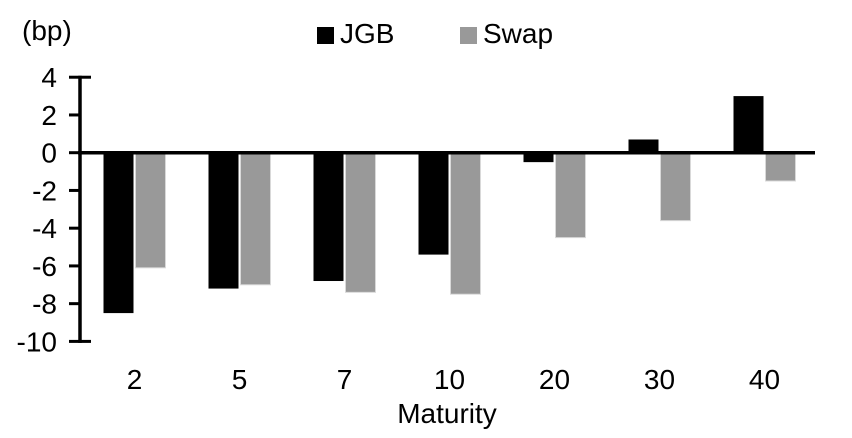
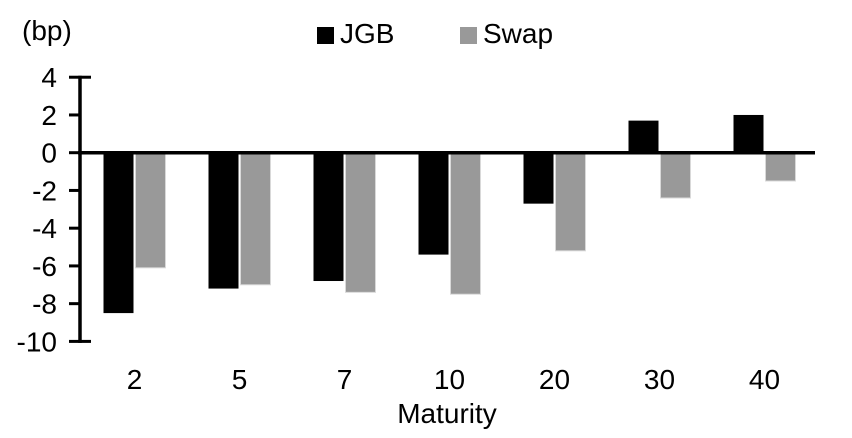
JGB/20: -0.5 -> -2.7
Swap/20: -4.5 -> -5.2
JGB/30: 0.7 -> 1.7
Swap/30: -3.6 -> -2.4
JGB/40: 3.0 -> 2.0
